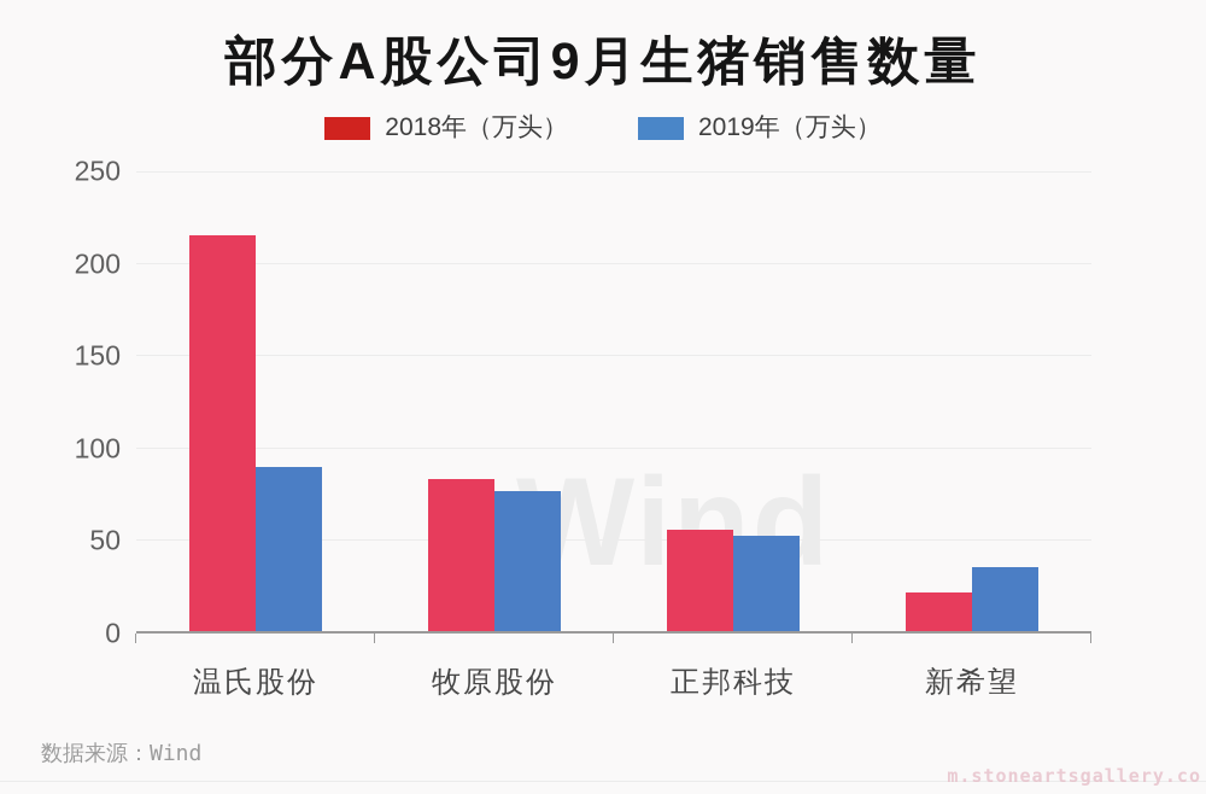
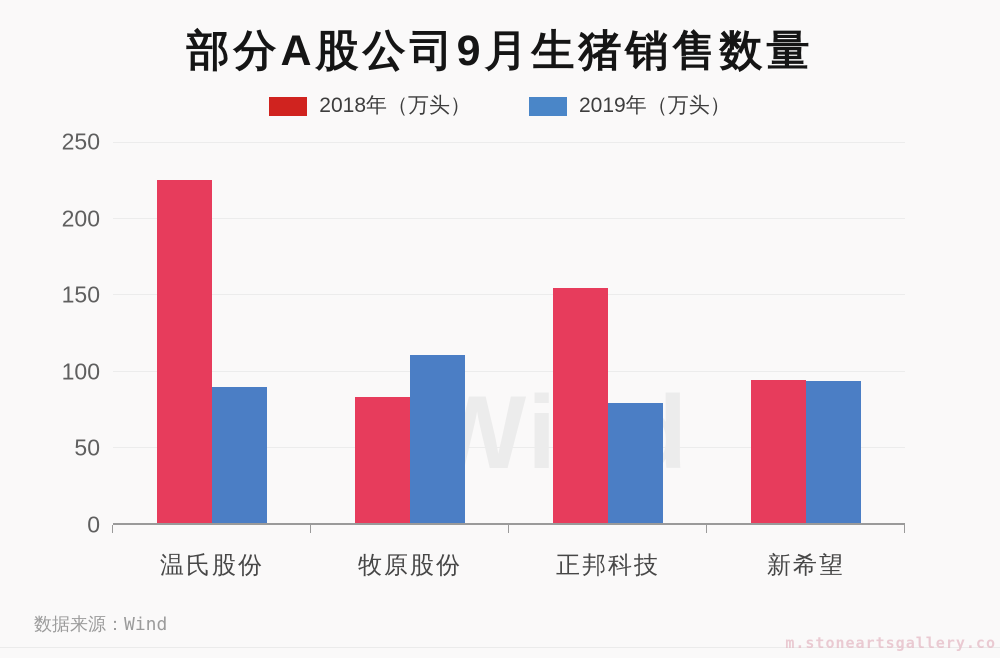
2018年（万头）/温氏股份: 215 -> 225
2019年（万头）/牧原股份: 76 -> 110
2018年（万头）/正邦科技: 55 -> 154
2019年（万头）/正邦科技: 52 -> 79
2018年（万头）/新希望: 21 -> 94
2019年（万头）/新希望: 35 -> 93
